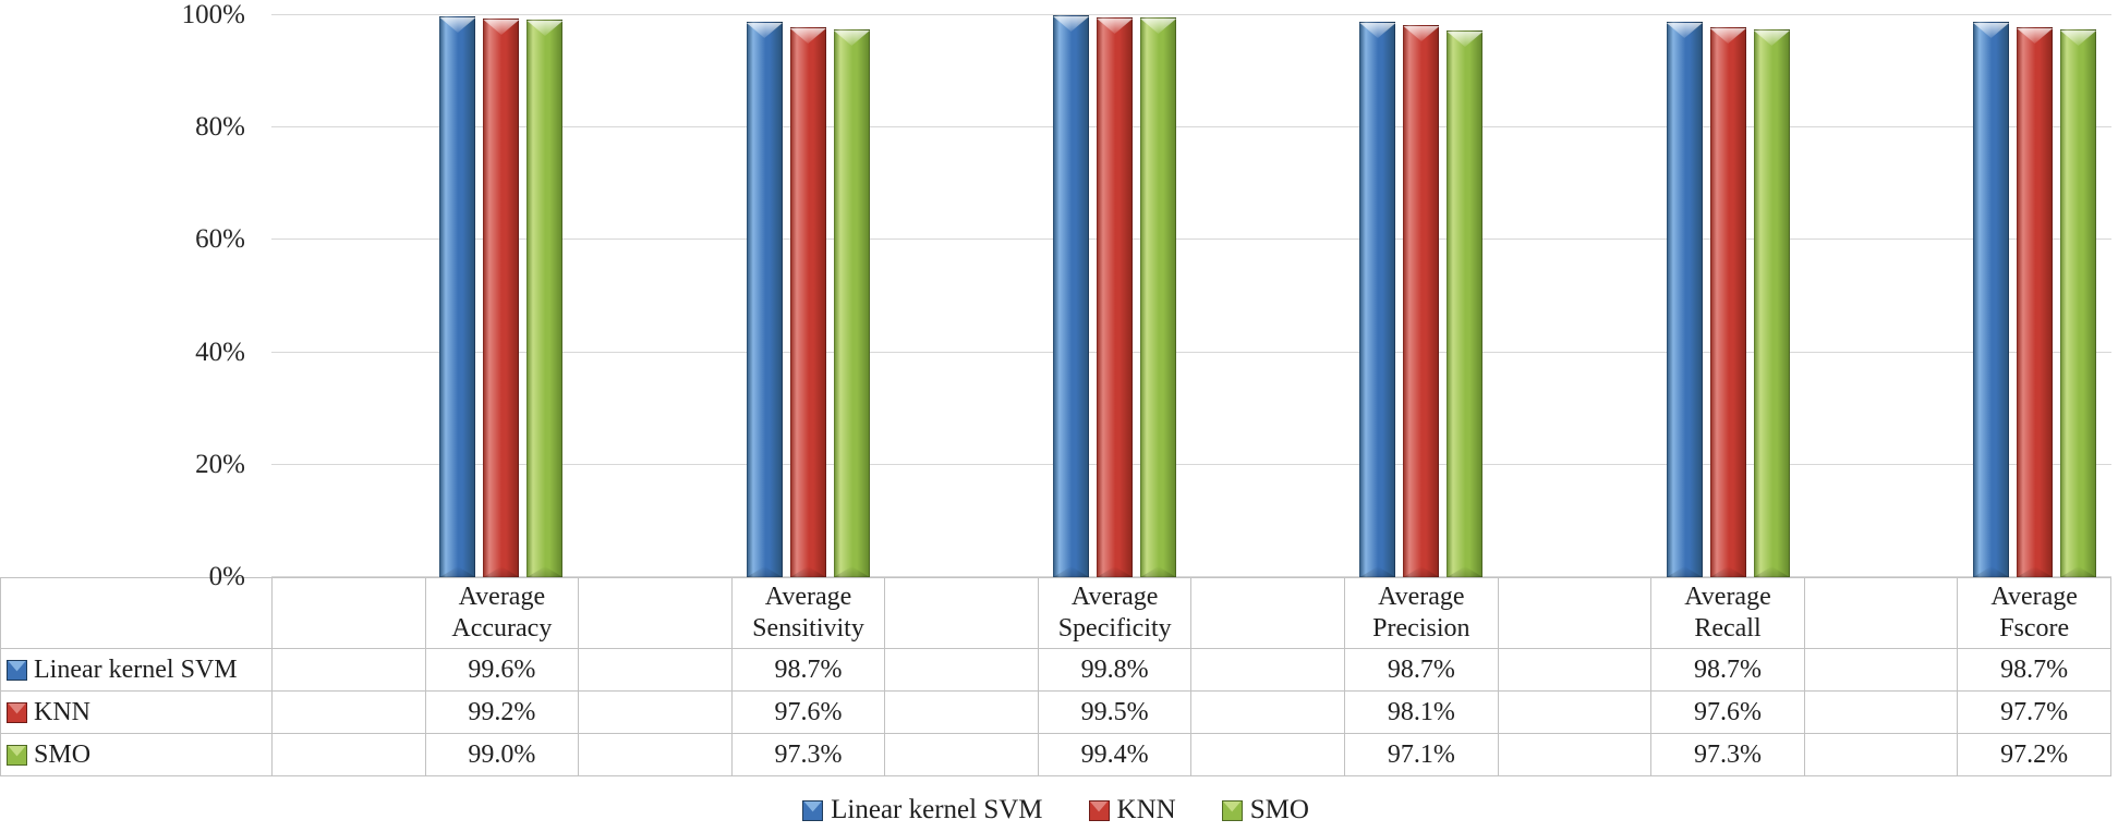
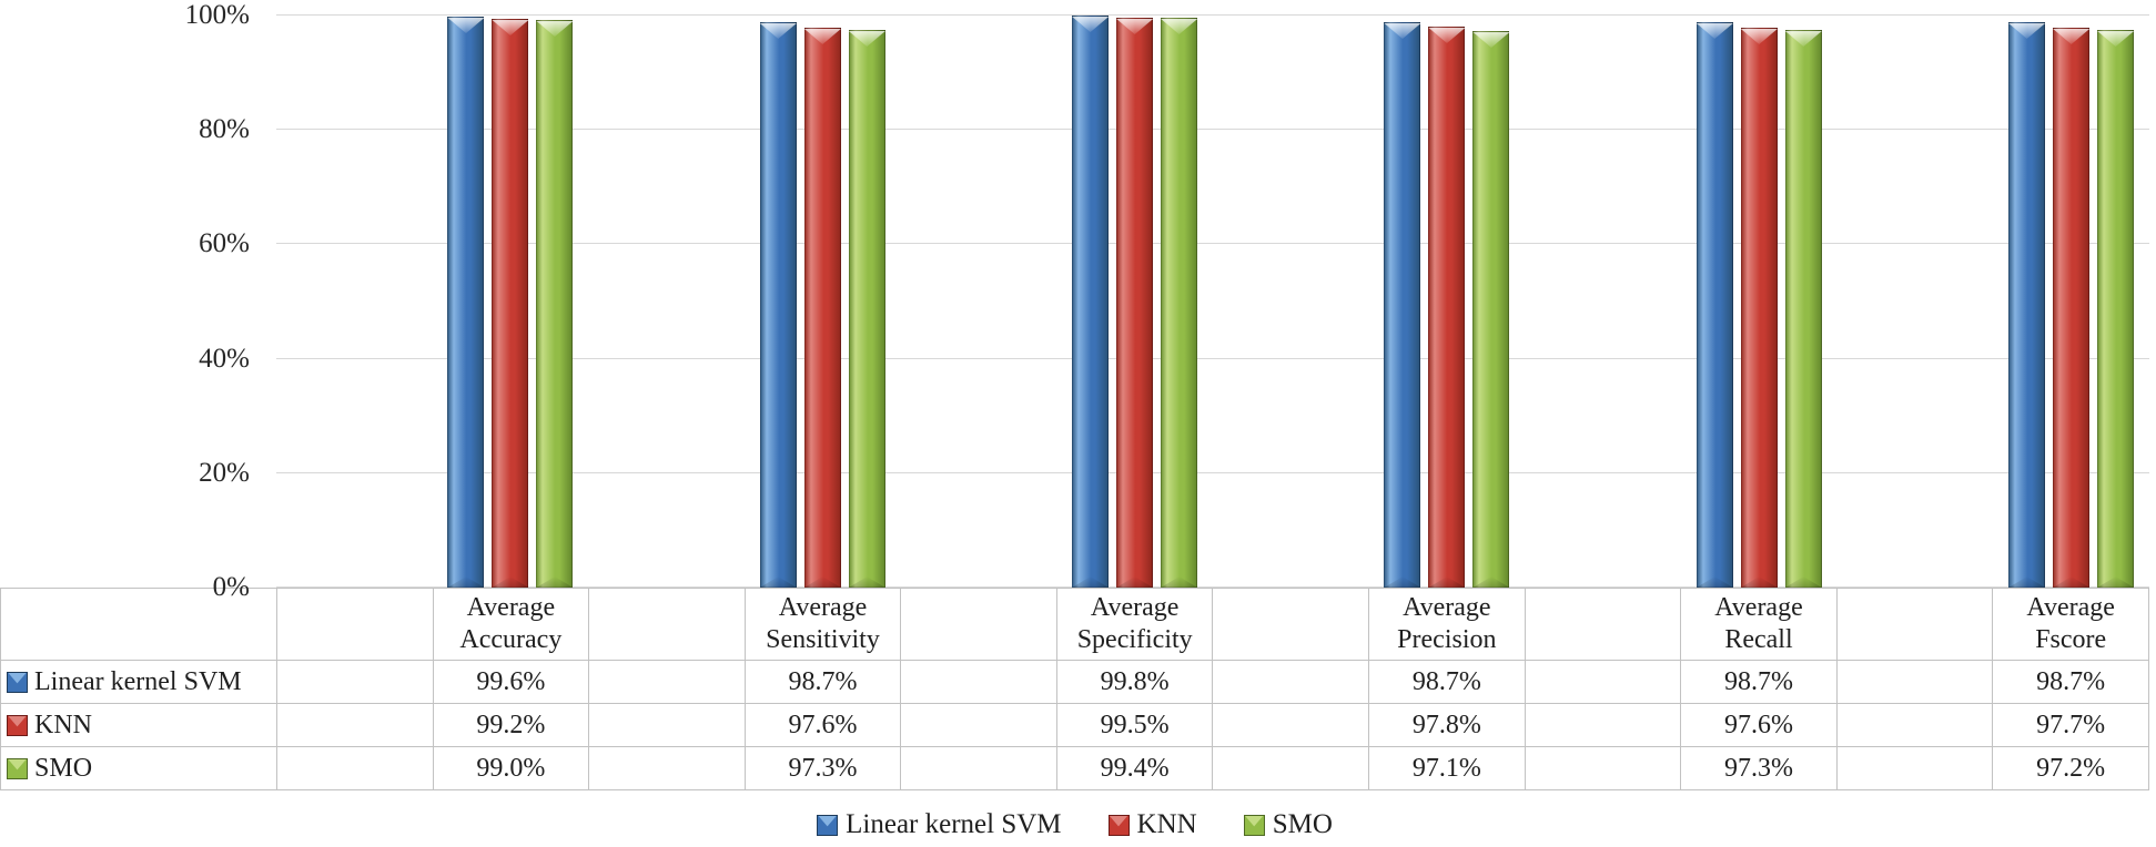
KNN/Average Precision: 98.1% -> 97.8%
